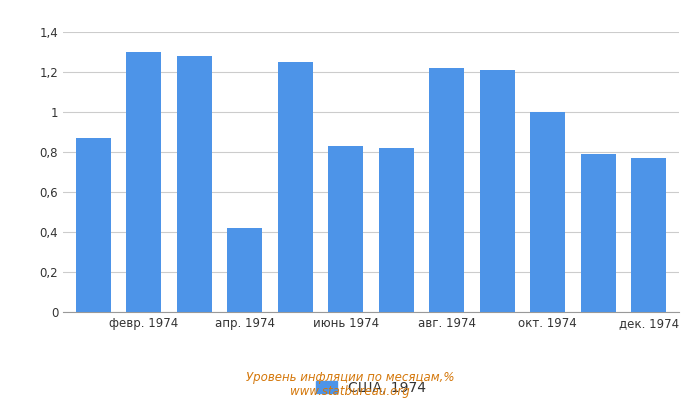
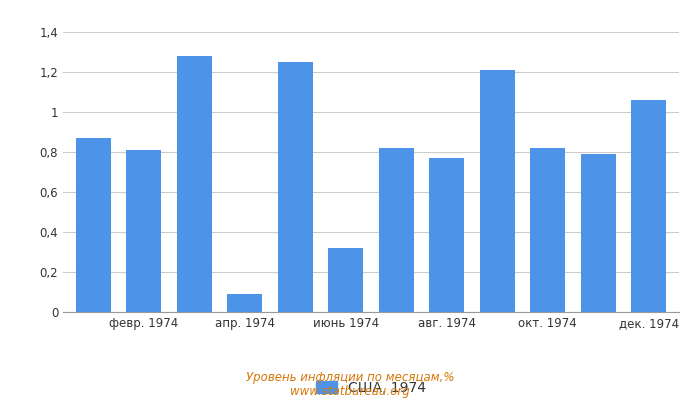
февр. 1974: 1,30 -> 0,81
апр. 1974: 0,42 -> 0,09
июнь 1974: 0,83 -> 0,32
авг. 1974: 1,22 -> 0,77
окт. 1974: 1,00 -> 0,82
дек. 1974: 0,77 -> 1,06
